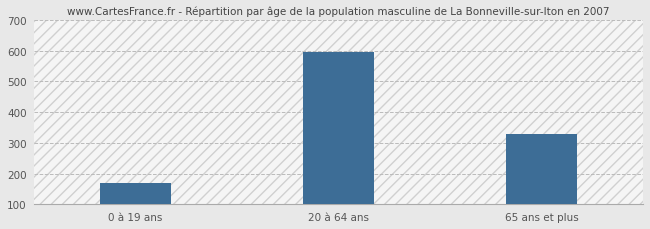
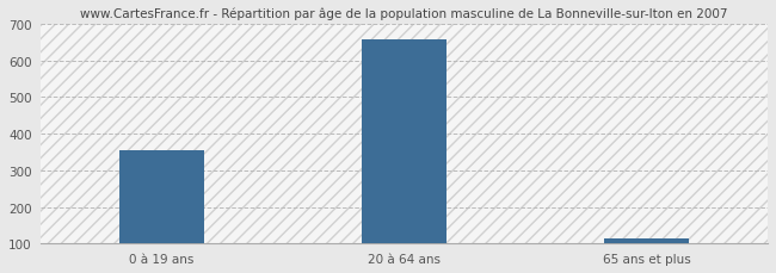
0 à 19 ans: 170 -> 355
20 à 64 ans: 595 -> 658
65 ans et plus: 330 -> 113
